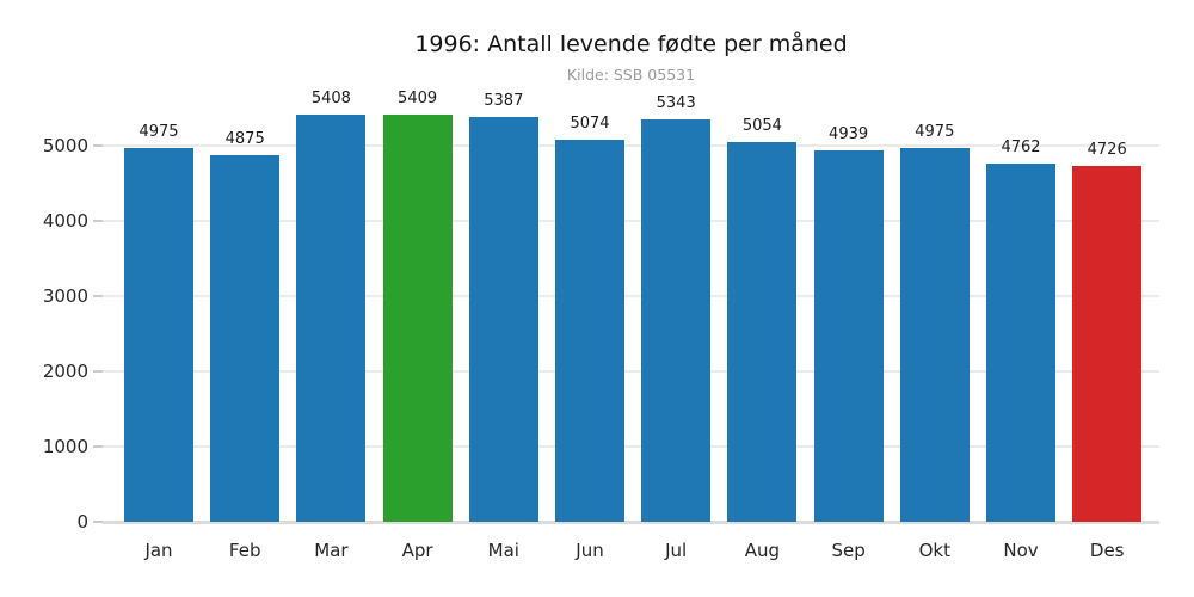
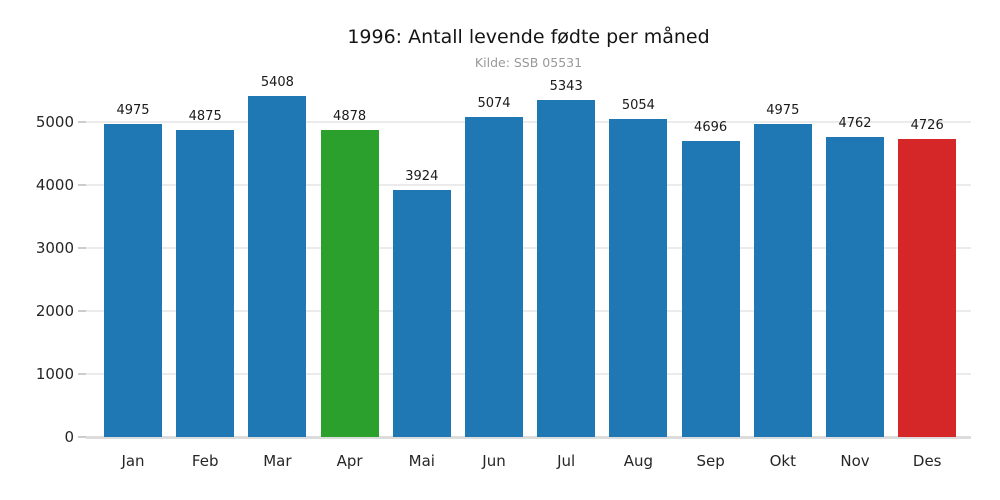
Apr: 5409 -> 4878
Mai: 5387 -> 3924
Sep: 4939 -> 4696
